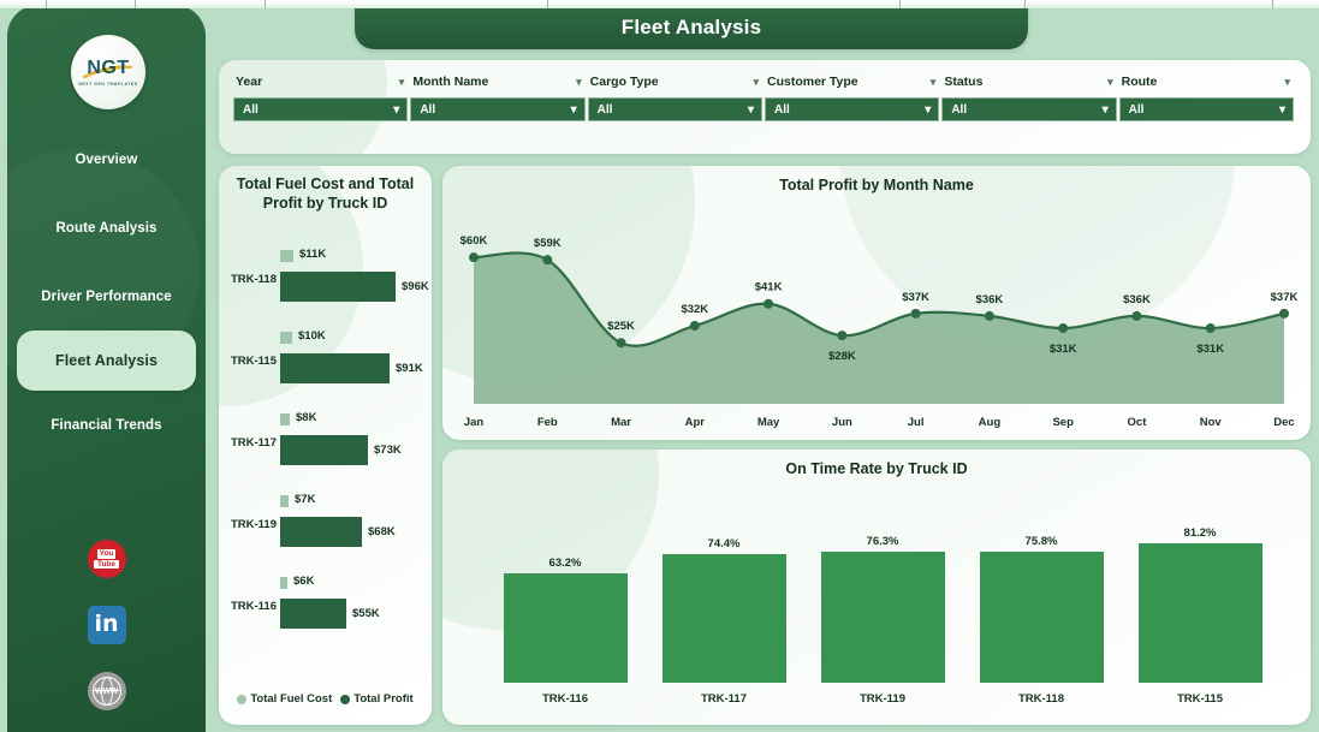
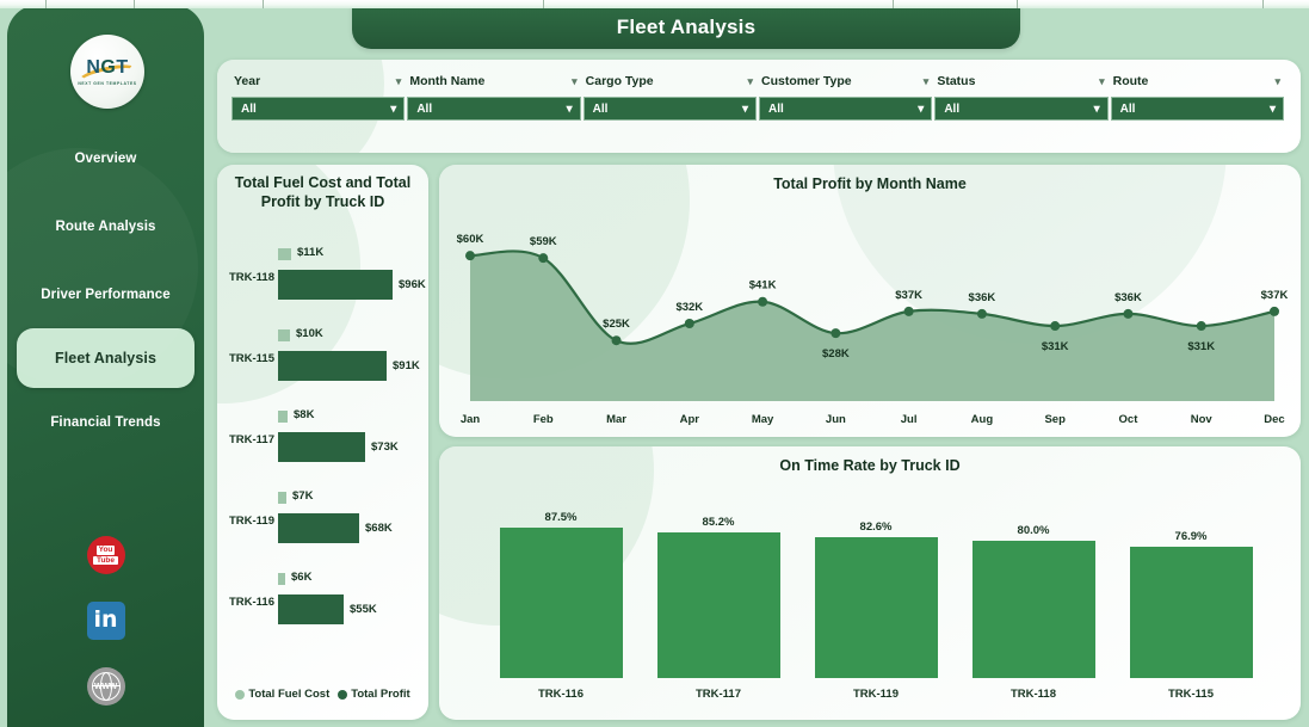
On Time Rate by Truck ID/TRK-116: 63.2% -> 87.5%
On Time Rate by Truck ID/TRK-117: 74.4% -> 85.2%
On Time Rate by Truck ID/TRK-119: 76.3% -> 82.6%
On Time Rate by Truck ID/TRK-118: 75.8% -> 80.0%
On Time Rate by Truck ID/TRK-115: 81.2% -> 76.9%
